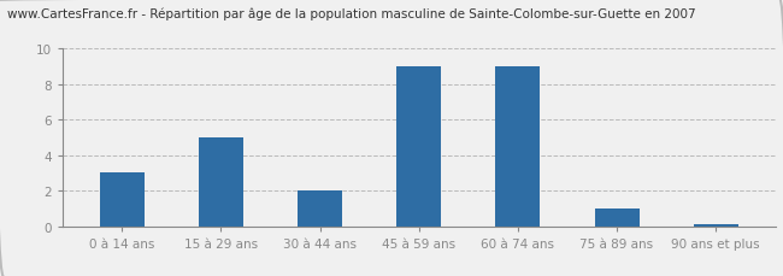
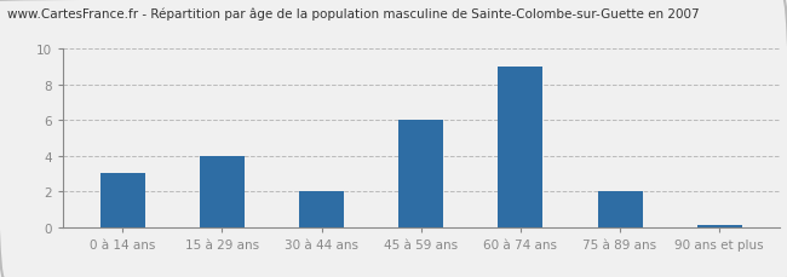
15 à 29 ans: 5.0 -> 4.0
45 à 59 ans: 9.0 -> 6.0
75 à 89 ans: 1.0 -> 2.0
